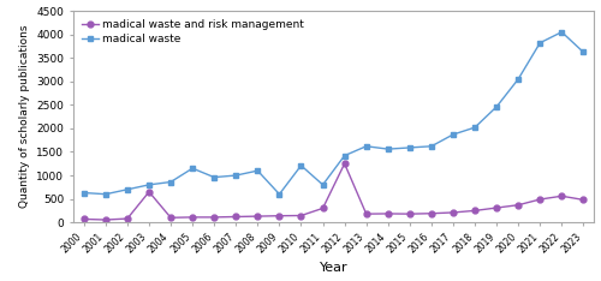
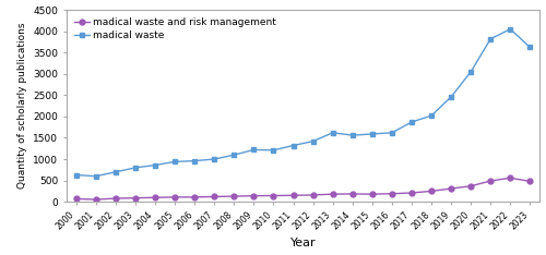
madical waste and risk management/2003: 650 -> 90
madical waste/2005: 1150 -> 940
madical waste/2009: 600 -> 1220
madical waste/2011: 800 -> 1320
madical waste and risk management/2011: 300 -> 150
madical waste and risk management/2012: 1250 -> 160
